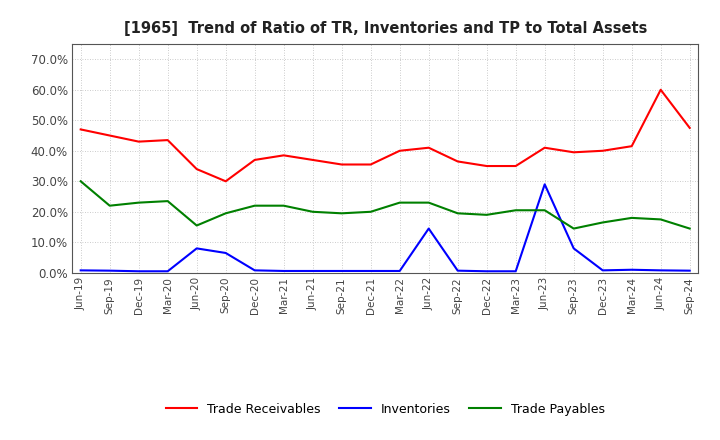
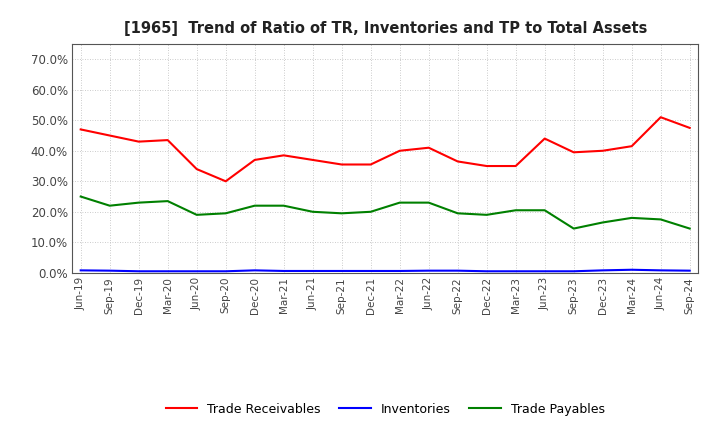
Trade Payables/Jun-19: 30.0% -> 25.0%
Inventories/Jun-20: 8.0% -> 0.5%
Trade Payables/Jun-20: 15.5% -> 19.0%
Inventories/Sep-20: 6.5% -> 0.5%
Inventories/Jun-22: 14.5% -> 0.7%
Trade Receivables/Jun-23: 41.0% -> 44.0%
Inventories/Jun-23: 29.0% -> 0.5%
Inventories/Sep-23: 8.0% -> 0.5%
Trade Receivables/Jun-24: 60.0% -> 51.0%
